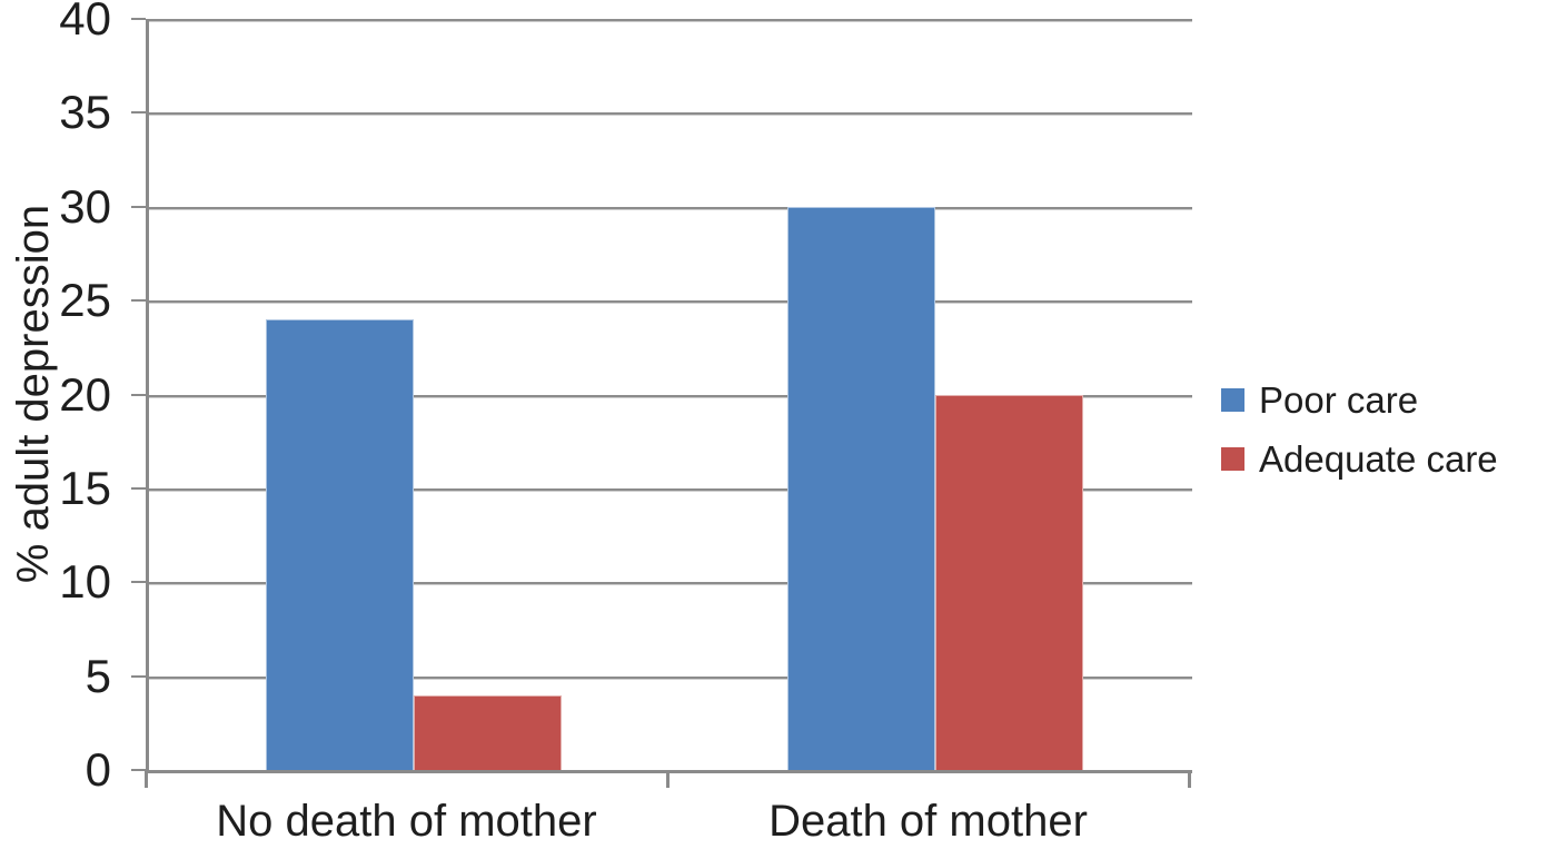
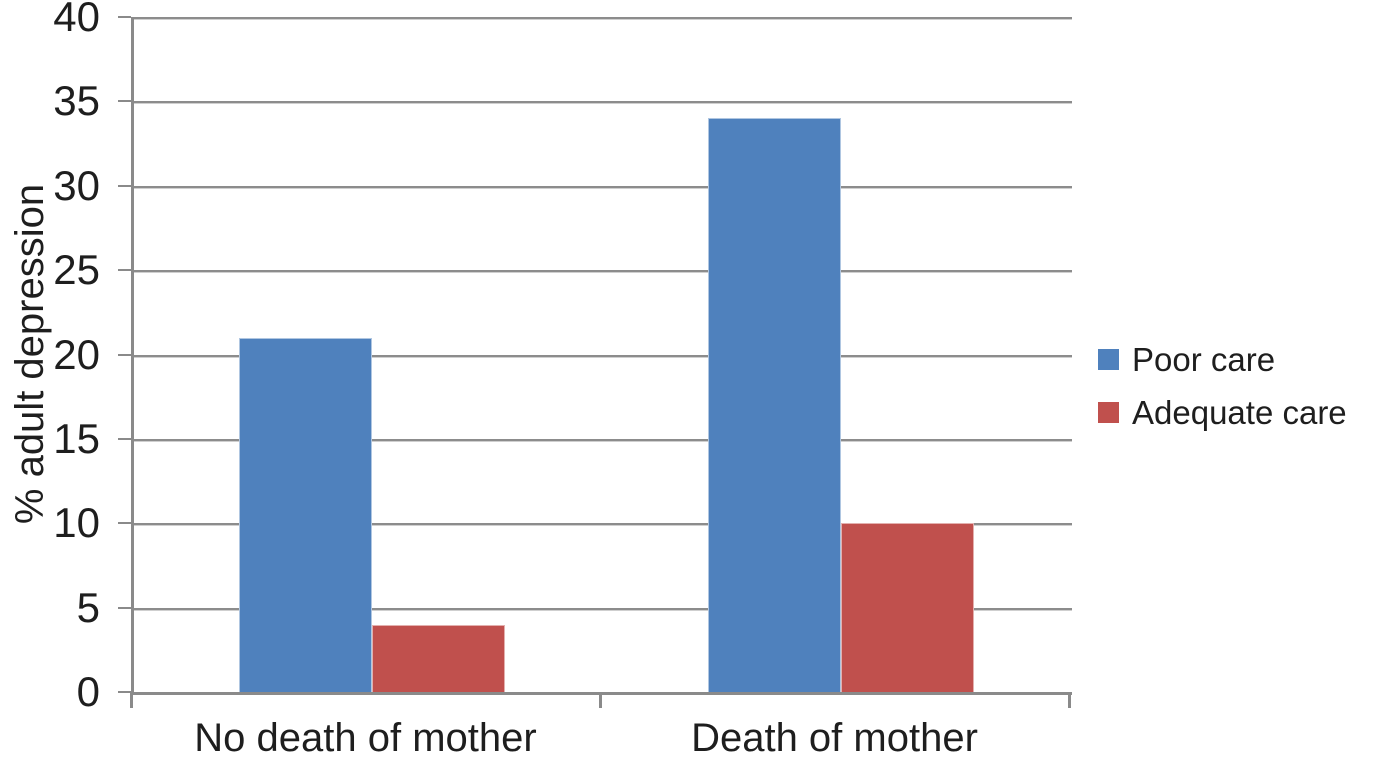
Poor care/No death of mother: 24 -> 21
Poor care/Death of mother: 30 -> 34
Adequate care/Death of mother: 20 -> 10
